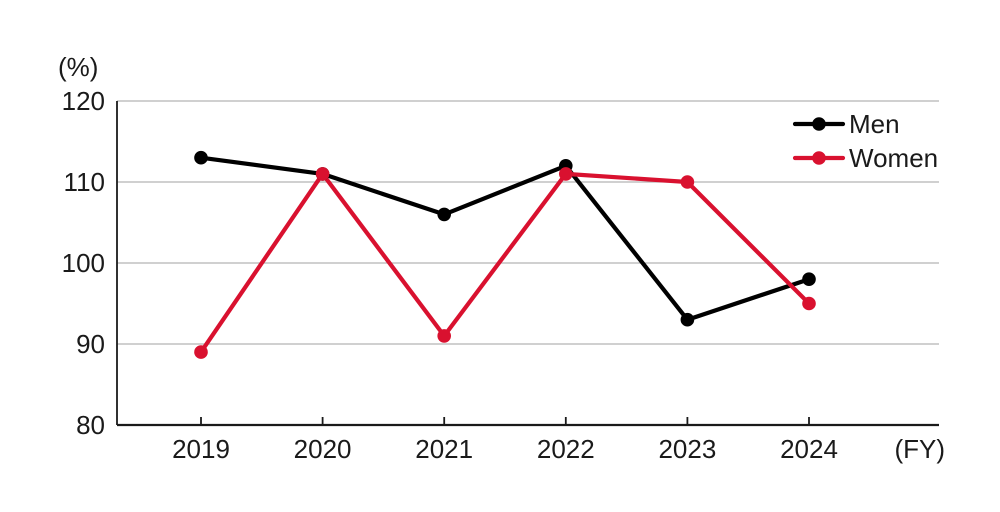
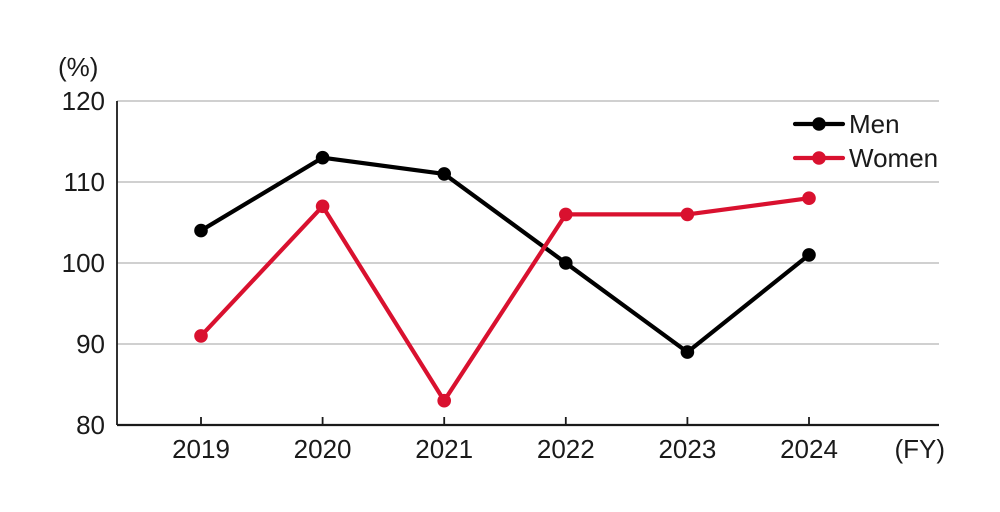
Men/2019: 113 -> 104
Women/2019: 89 -> 91
Men/2020: 111 -> 113
Women/2020: 111 -> 107
Men/2021: 106 -> 111
Women/2021: 91 -> 83
Men/2022: 112 -> 100
Women/2022: 111 -> 106
Men/2023: 93 -> 89
Women/2023: 110 -> 106
Men/2024: 98 -> 101
Women/2024: 95 -> 108
